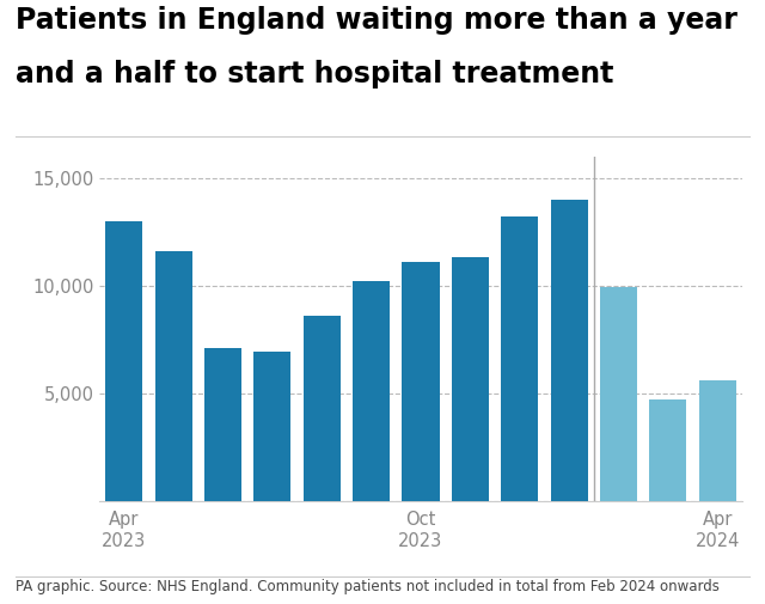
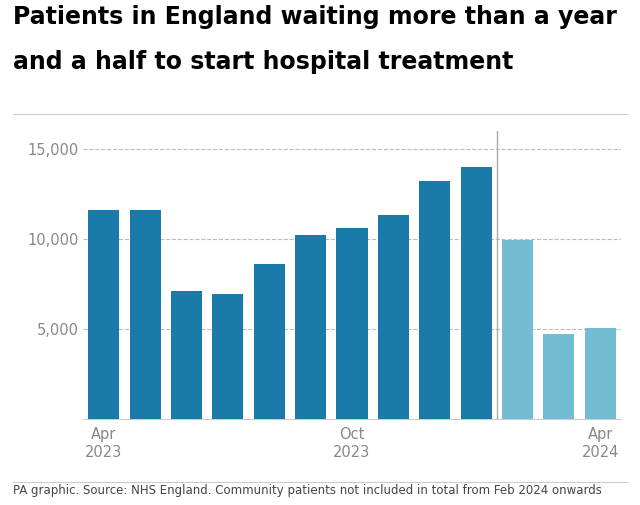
Apr 2023: 13,000 -> 11,600
Oct 2023: 11,100 -> 10,600
Apr 2024: 5,600 -> 5,000
